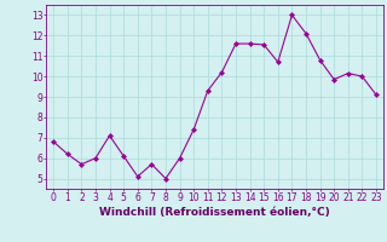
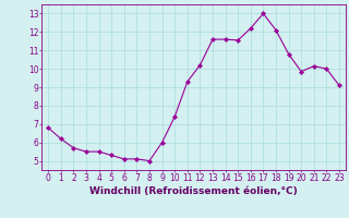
3: 6.0 -> 5.5
4: 7.1 -> 5.5
5: 6.1 -> 5.3
7: 5.7 -> 5.1
16: 10.7 -> 12.2
